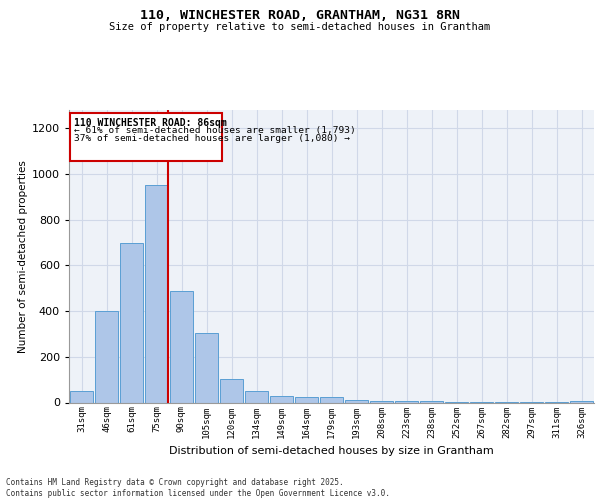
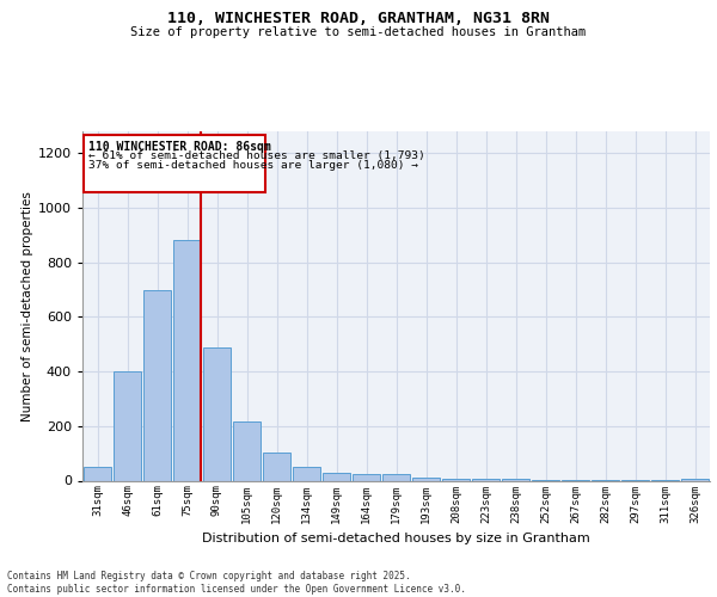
75sqm: 950 -> 880
105sqm: 305 -> 215
